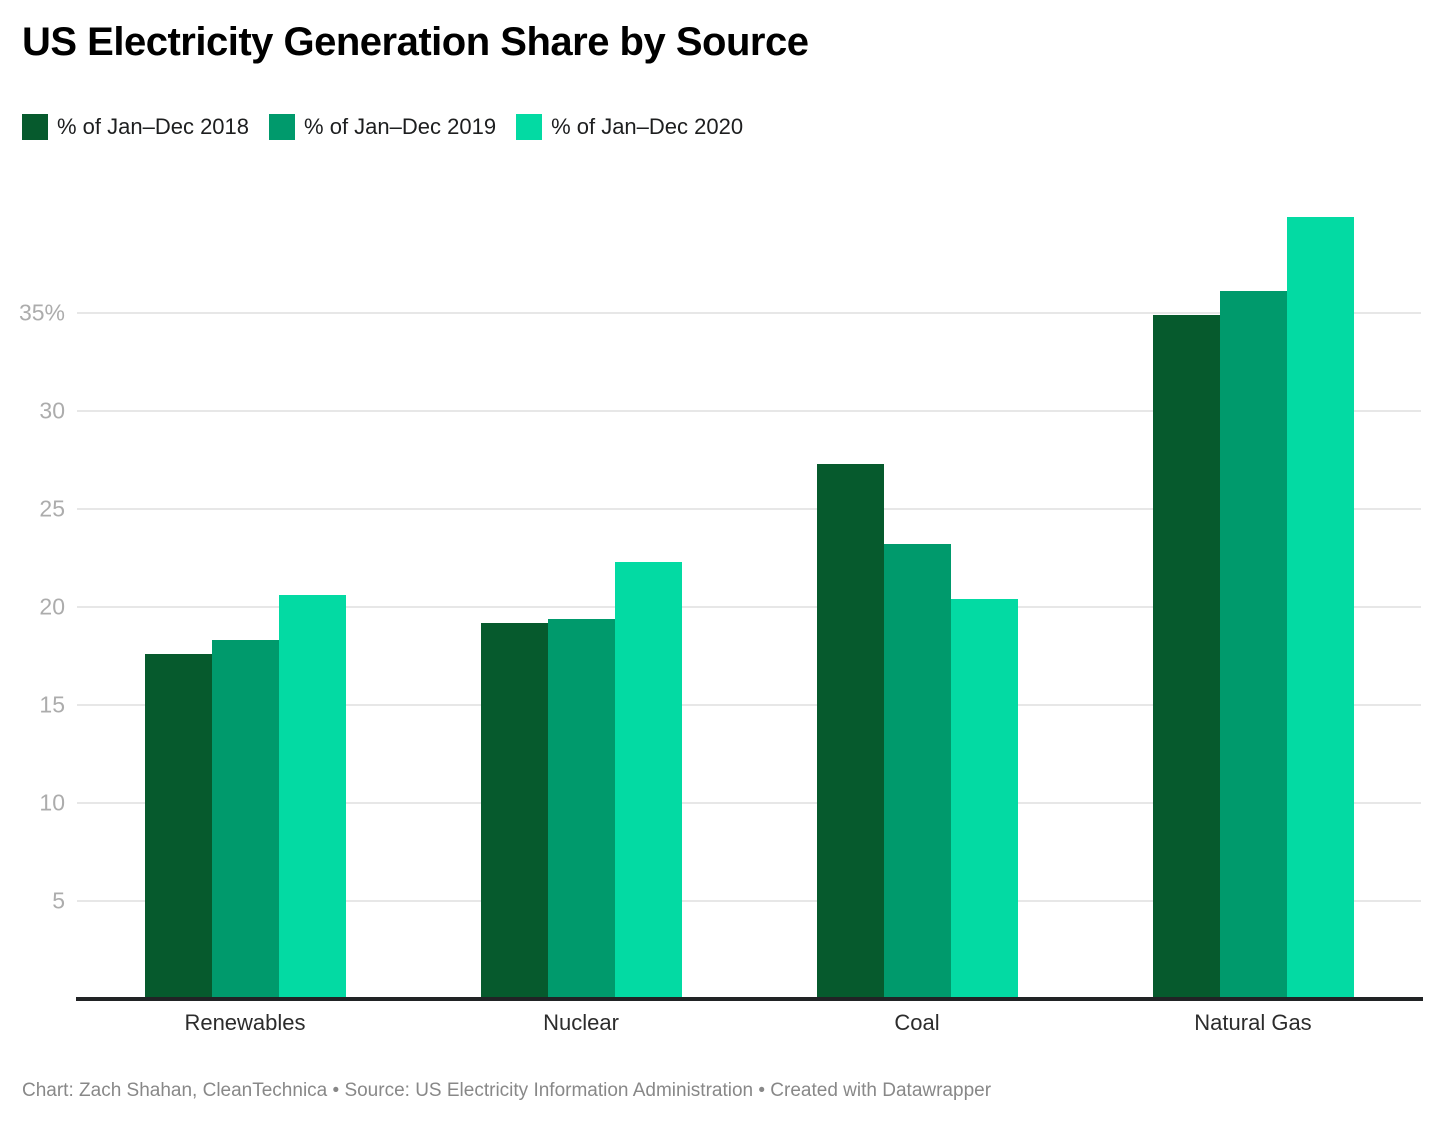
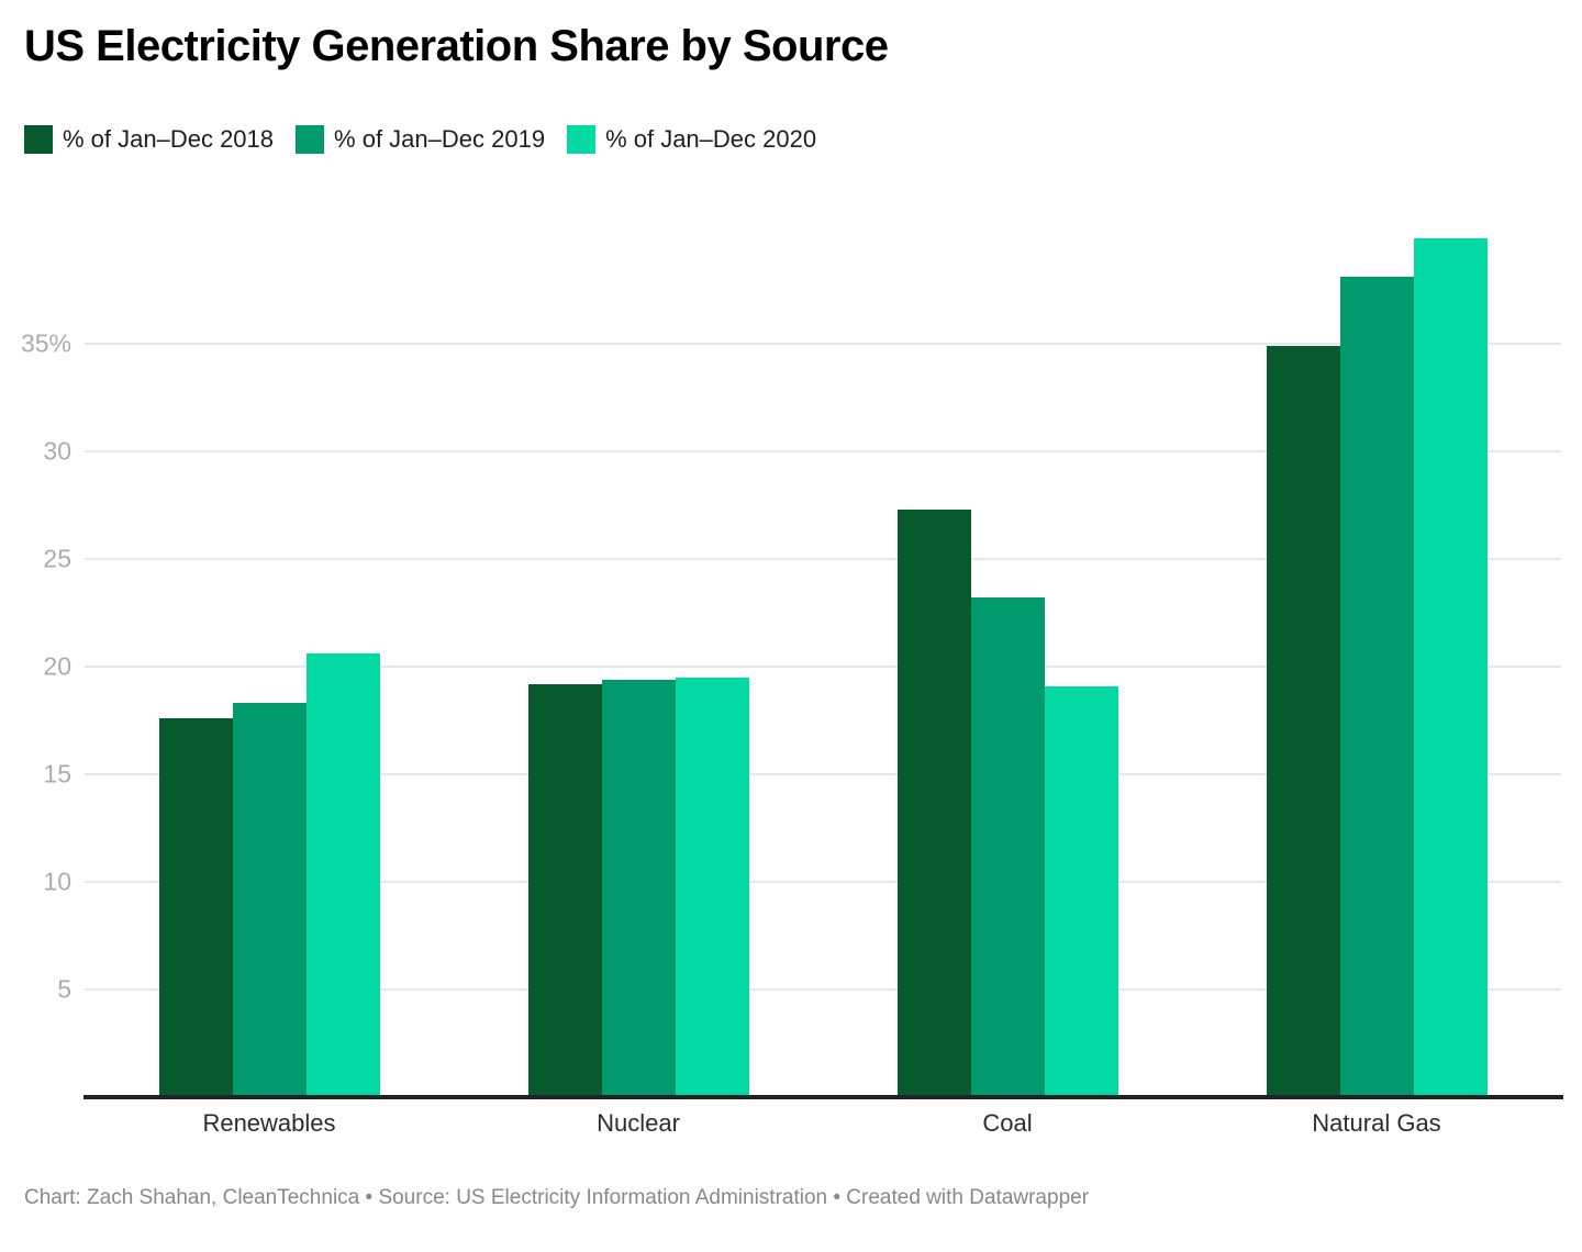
% of Jan–Dec 2020/Nuclear: 22.3% -> 19.5%
% of Jan–Dec 2020/Coal: 20.4% -> 19.1%
% of Jan–Dec 2019/Natural Gas: 36.1% -> 38.1%
